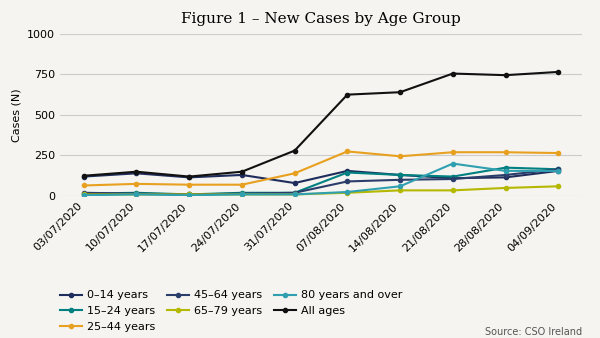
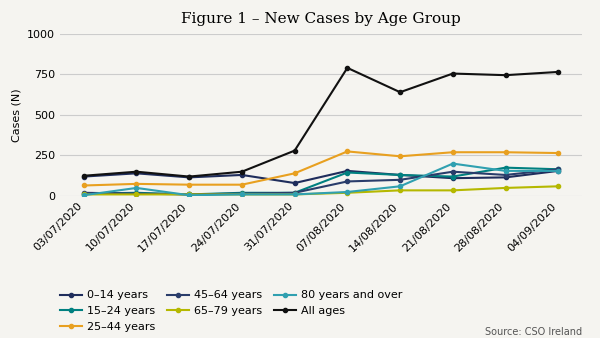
80 years and over/10/07/2020: 10 -> 50
All ages/07/08/2020: 620 -> 790
45–64 years/21/08/2020: 100 -> 150
